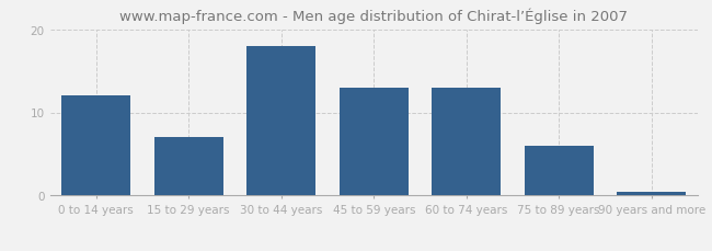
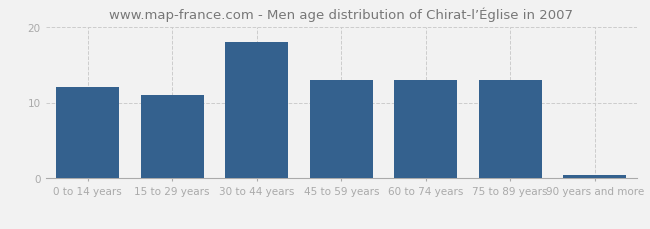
15 to 29 years: 7.0 -> 11.0
75 to 89 years: 6.0 -> 13.0
